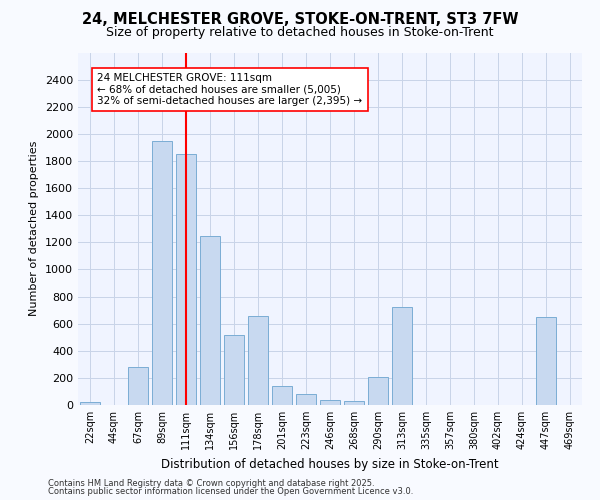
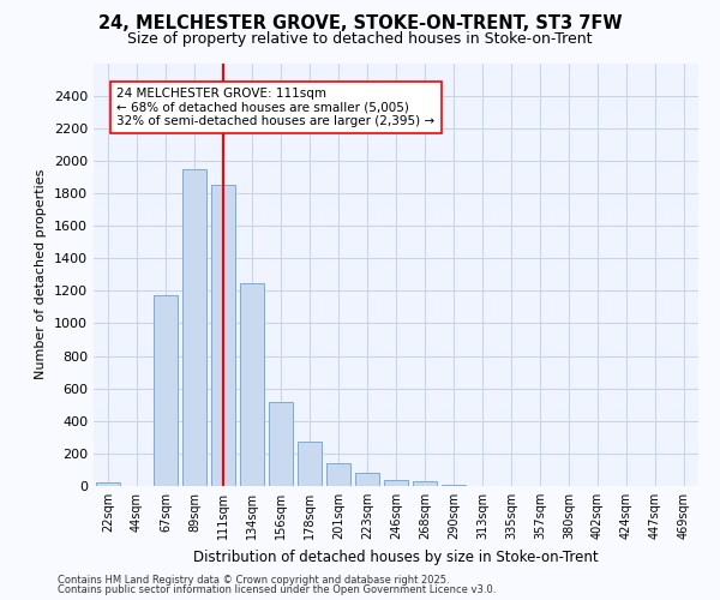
67sqm: 280 -> 1180
178sqm: 660 -> 270
290sqm: 210 -> 0
313sqm: 720 -> 0
447sqm: 650 -> 0
